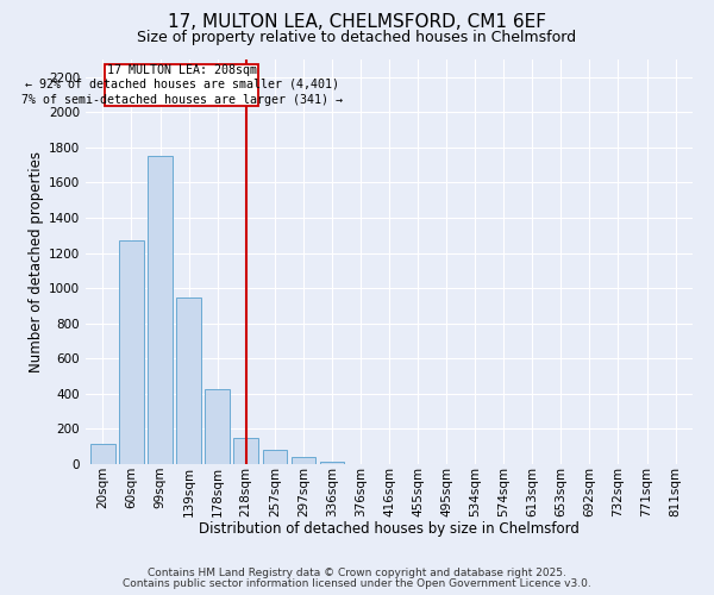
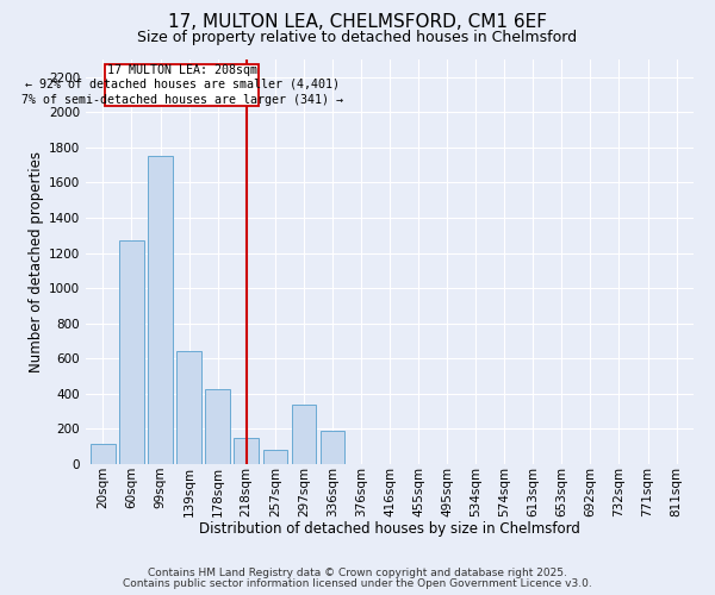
139sqm: 950 -> 640
297sqm: 40 -> 340
336sqm: 20 -> 190
